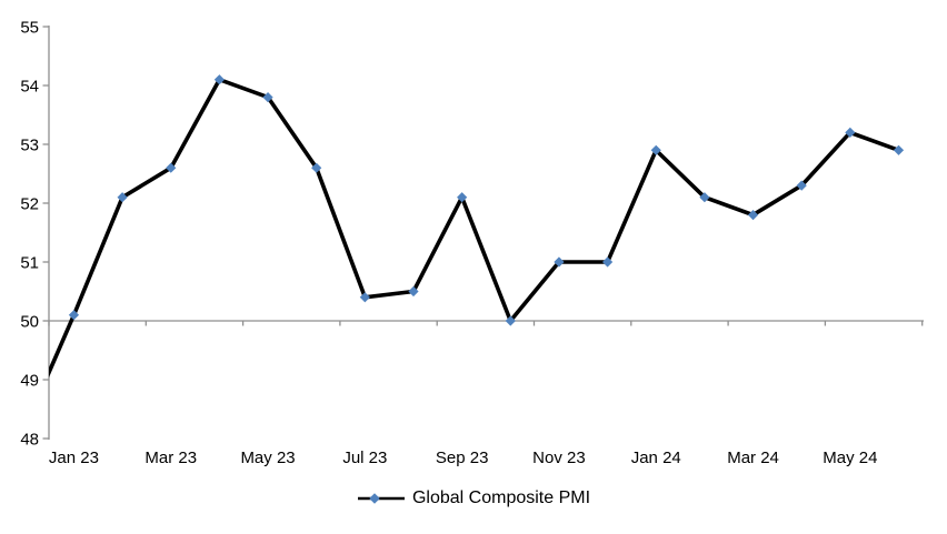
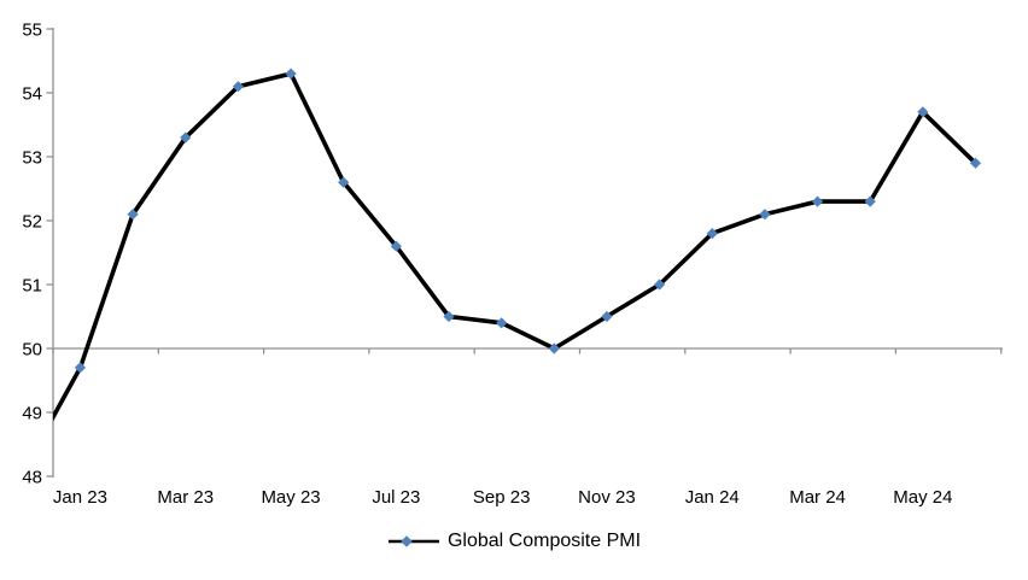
Jan 23: 50.1 -> 49.7
Mar 23: 52.6 -> 53.3
May 23: 53.8 -> 54.3
Jul 23: 50.4 -> 51.6
Sep 23: 52.1 -> 50.4
Nov 23: 51.0 -> 50.5
Jan 24: 52.9 -> 51.8
Mar 24: 51.8 -> 52.3
May 24: 53.2 -> 53.7
